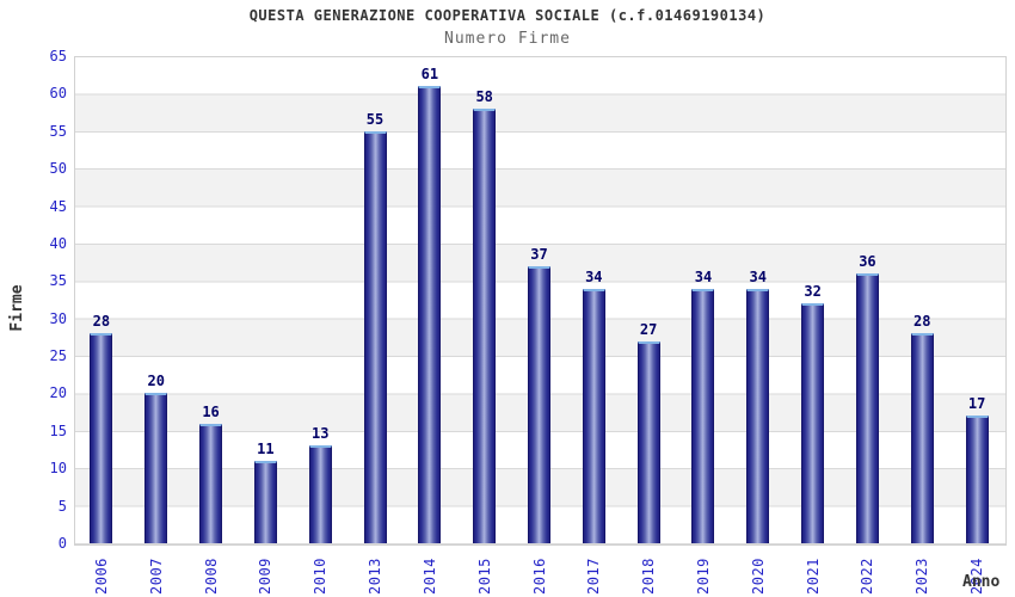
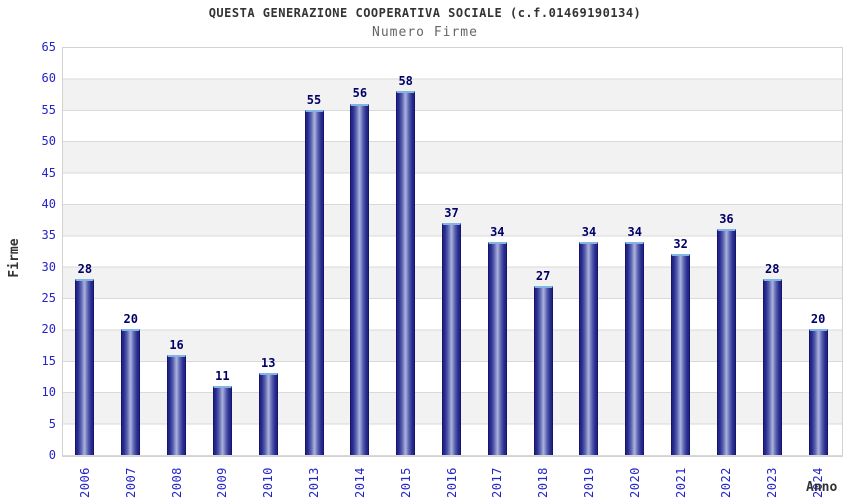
2014: 61 -> 56
2024: 17 -> 20
